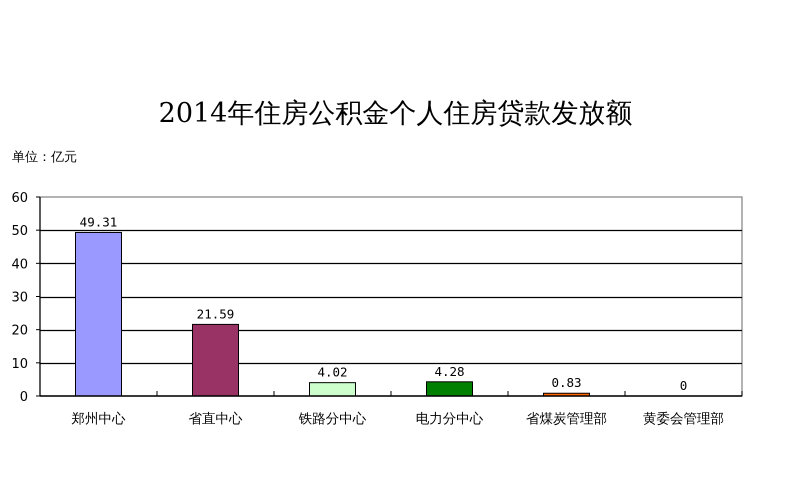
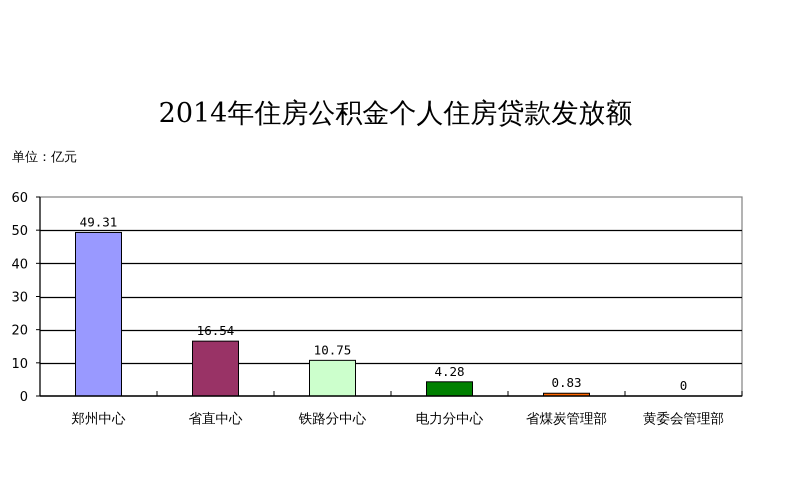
省直中心: 21.59 -> 16.54
铁路分中心: 4.02 -> 10.75
